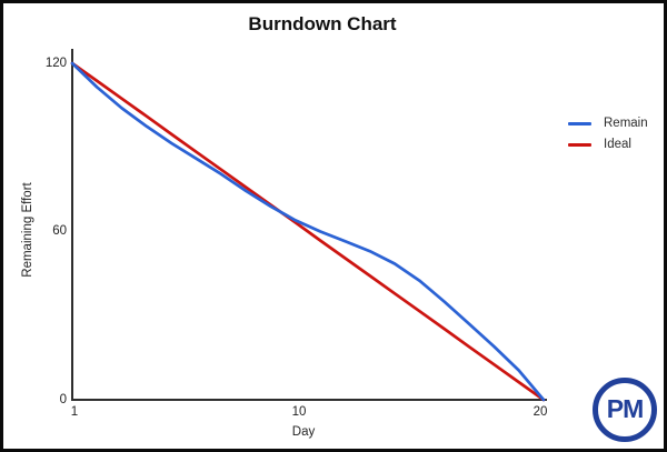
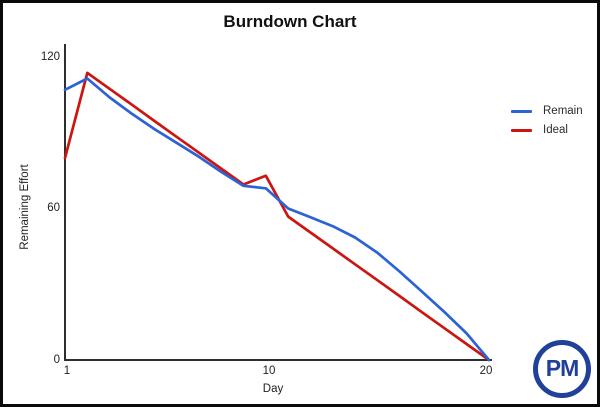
Remain/1: 120 -> 107
Ideal/1: 120 -> 80
Remain/10: 64 -> 68
Ideal/10: 63 -> 73
